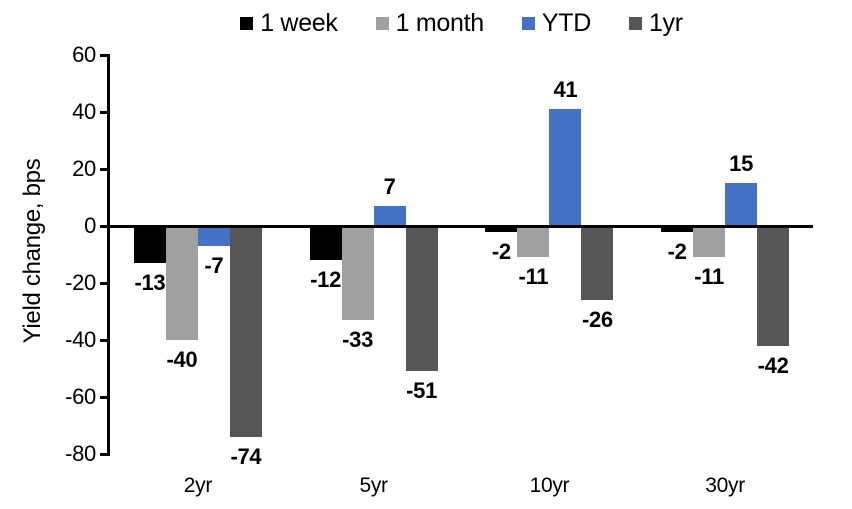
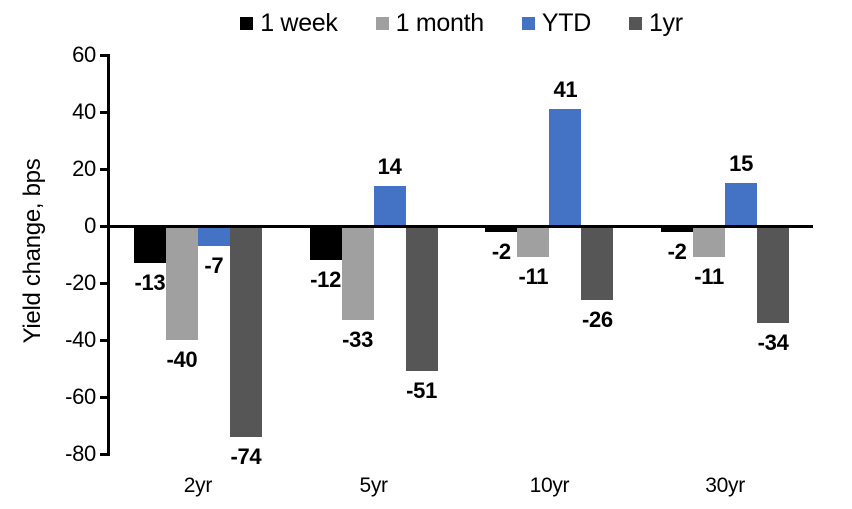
YTD/5yr: 7 -> 14
1yr/30yr: -42 -> -34
